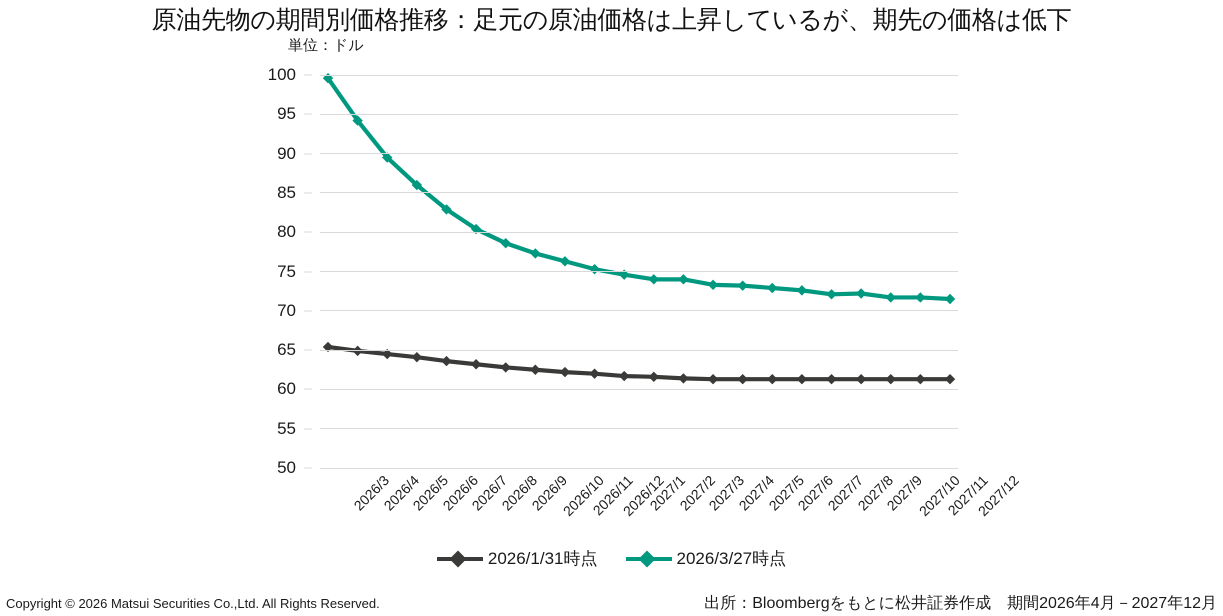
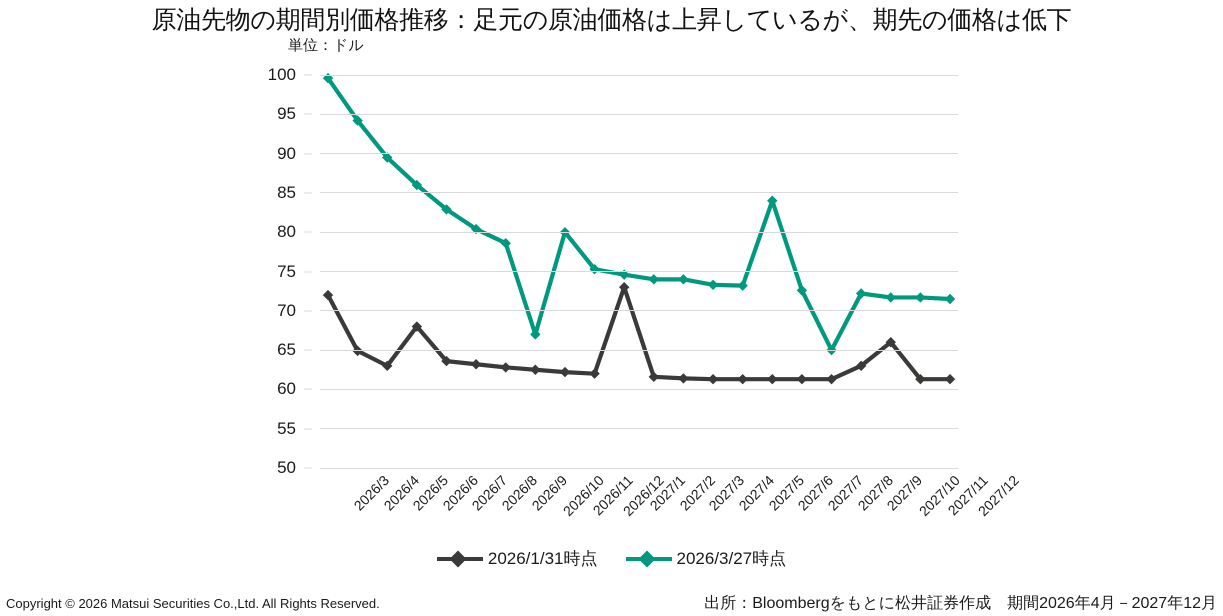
2026/1/31時点/2026/3: 65 -> 72
2026/1/31時点/2026/5: 64 -> 63
2026/1/31時点/2026/6: 64 -> 68
2026/3/27時点/2026/10: 77 -> 67
2026/3/27時点/2026/11: 76 -> 80
2026/1/31時点/2027/1: 62 -> 73
2026/3/27時点/2027/6: 73 -> 84
2026/3/27時点/2027/8: 72 -> 65
2026/1/31時点/2027/9: 61 -> 63
2026/1/31時点/2027/10: 61 -> 66
